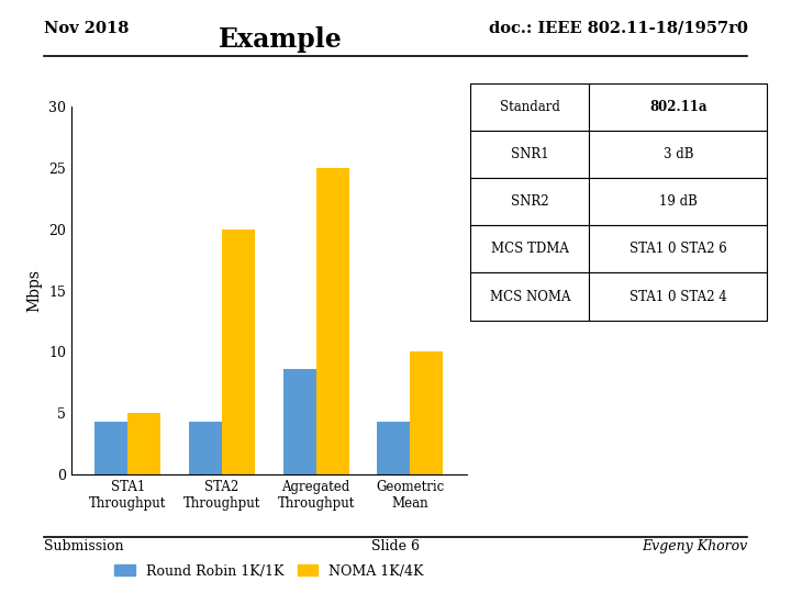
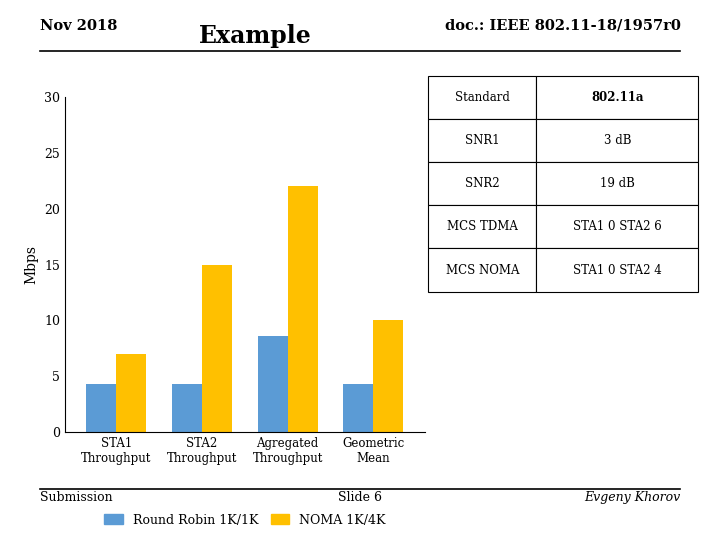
NOMA 1K/4K/STA1 Throughput: 5 -> 7
NOMA 1K/4K/STA2 Throughput: 20 -> 15
NOMA 1K/4K/Agregated Throughput: 25 -> 22
